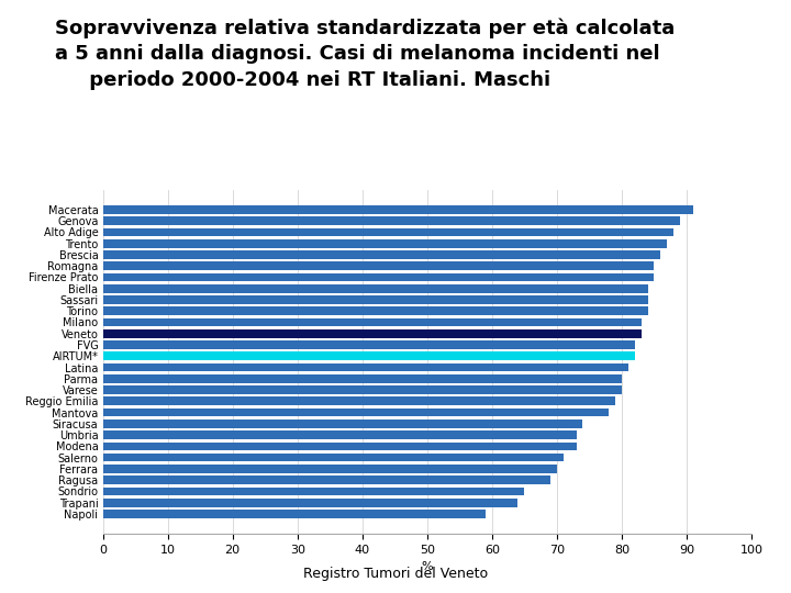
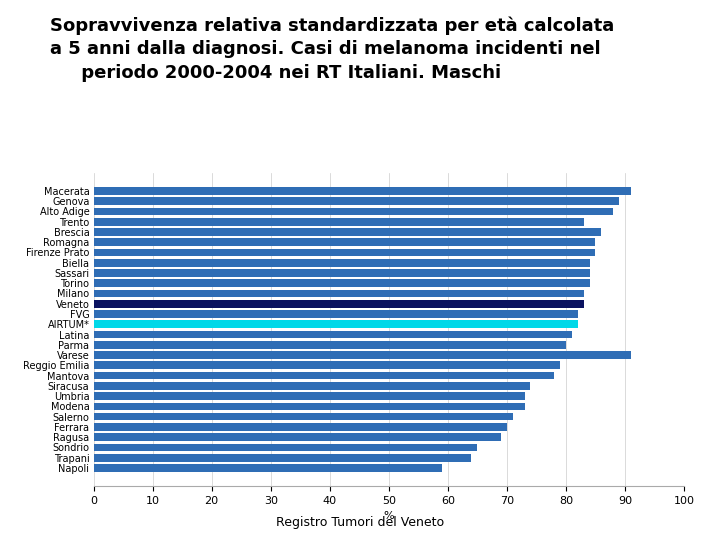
Trento: 87 -> 83
Varese: 80 -> 91
